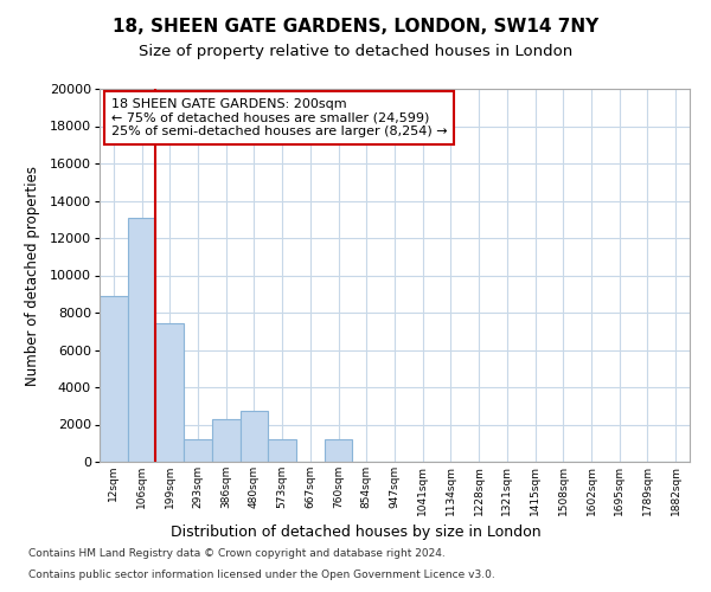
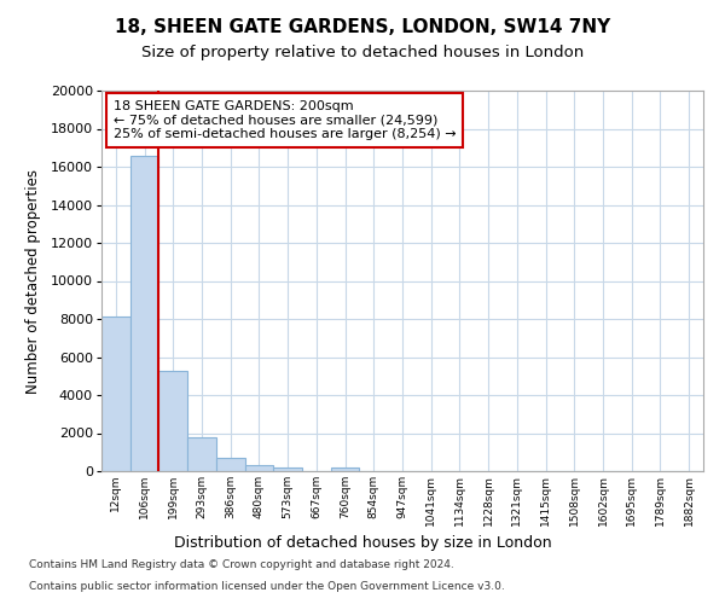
12sqm: 8900 -> 8100
106sqm: 13100 -> 16600
199sqm: 7400 -> 5300
293sqm: 1200 -> 1800
386sqm: 2300 -> 700
480sqm: 2700 -> 300
573sqm: 1200 -> 200
760sqm: 1200 -> 200
